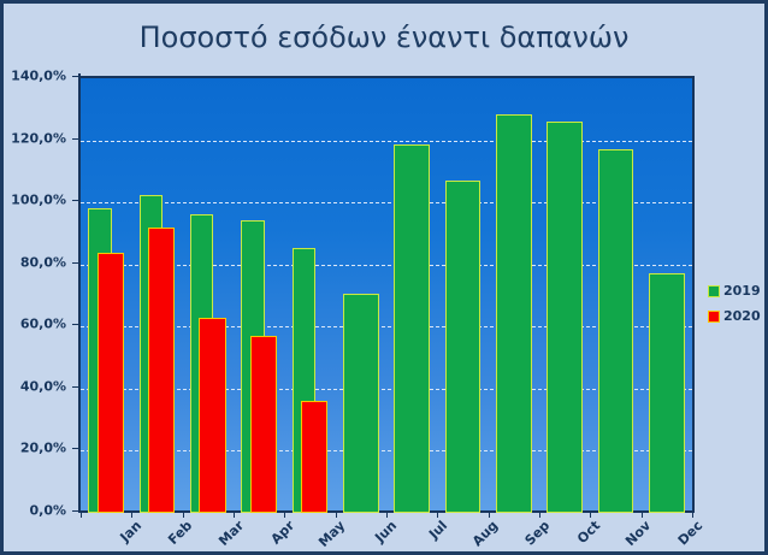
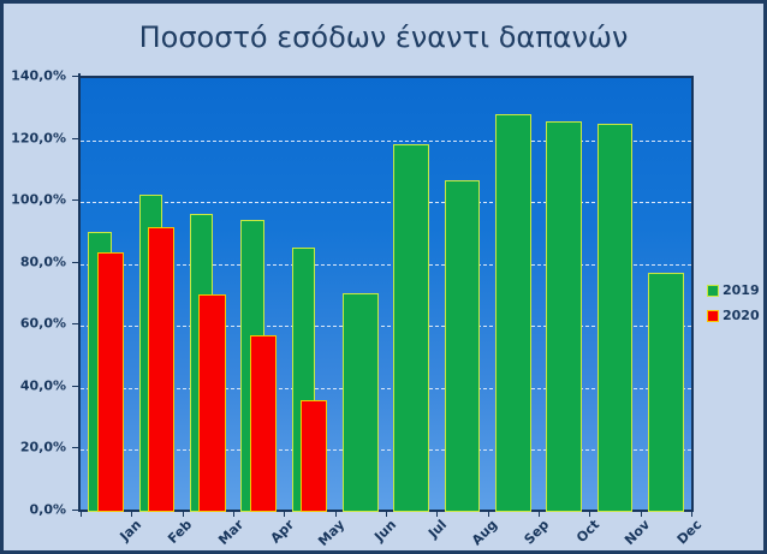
2019/Jan: 98% -> 90%
2020/Mar: 63% -> 70%
2019/Nov: 117% -> 125%
